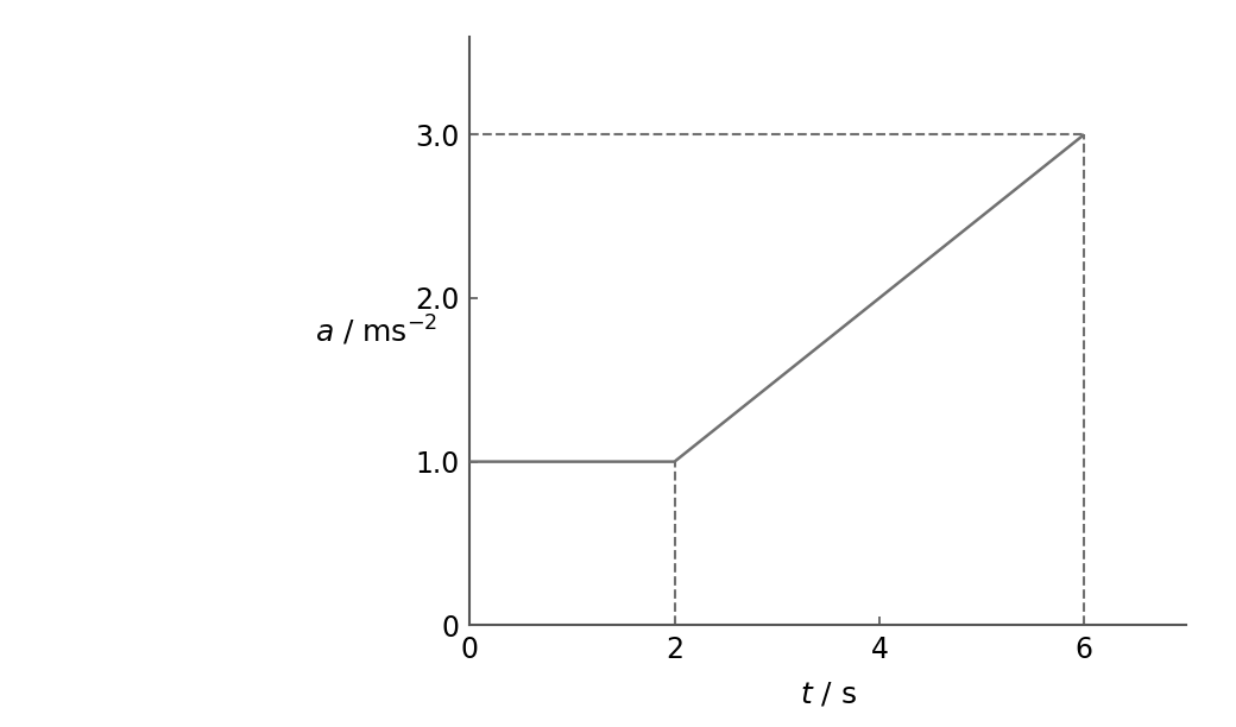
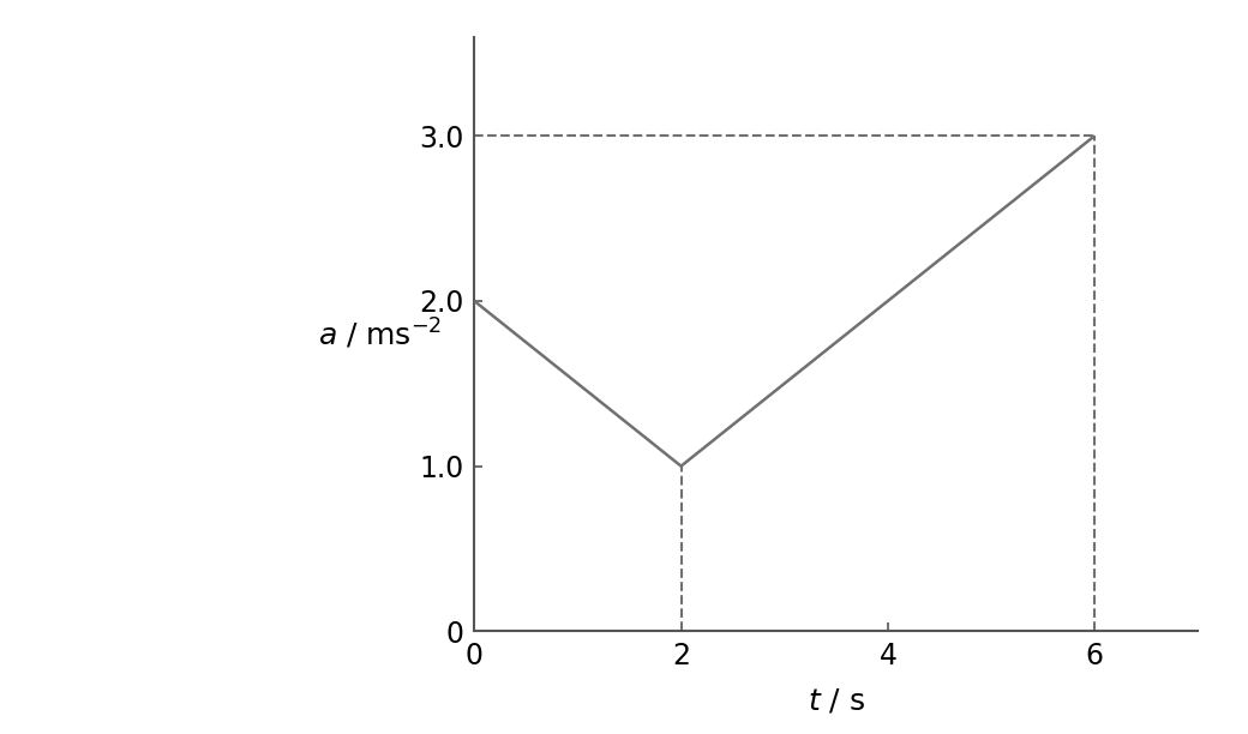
0: 1 -> 2
